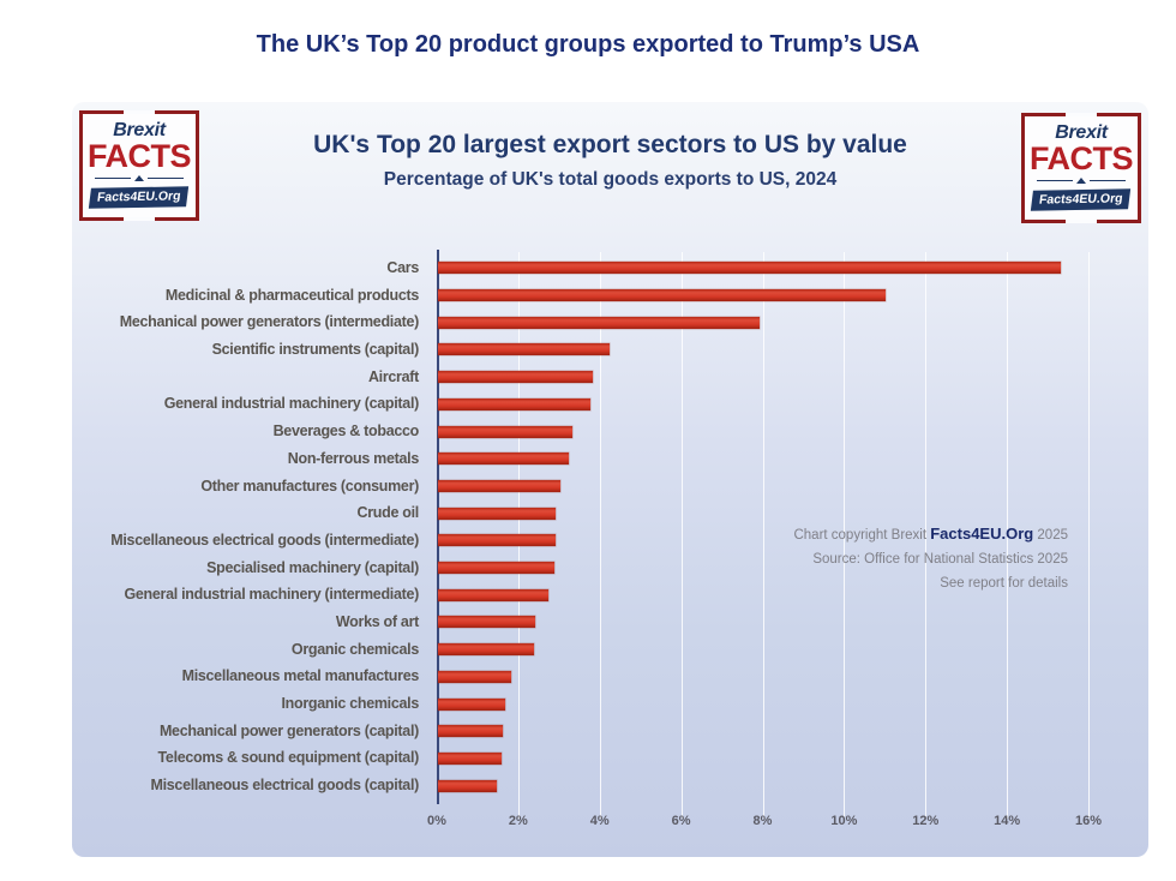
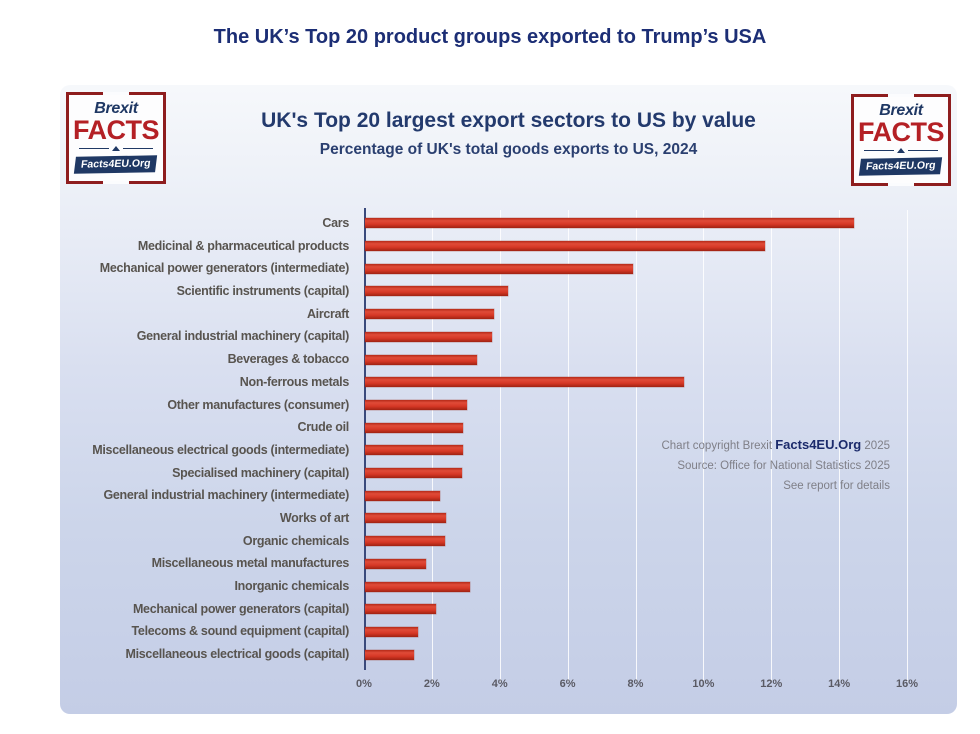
Cars: 15.3% -> 14.4%
Medicinal & pharmaceutical products: 11.0% -> 11.8%
Non-ferrous metals: 3.2% -> 9.4%
General industrial machinery (intermediate): 2.7% -> 2.2%
Inorganic chemicals: 1.6% -> 3.1%
Mechanical power generators (capital): 1.6% -> 2.1%
